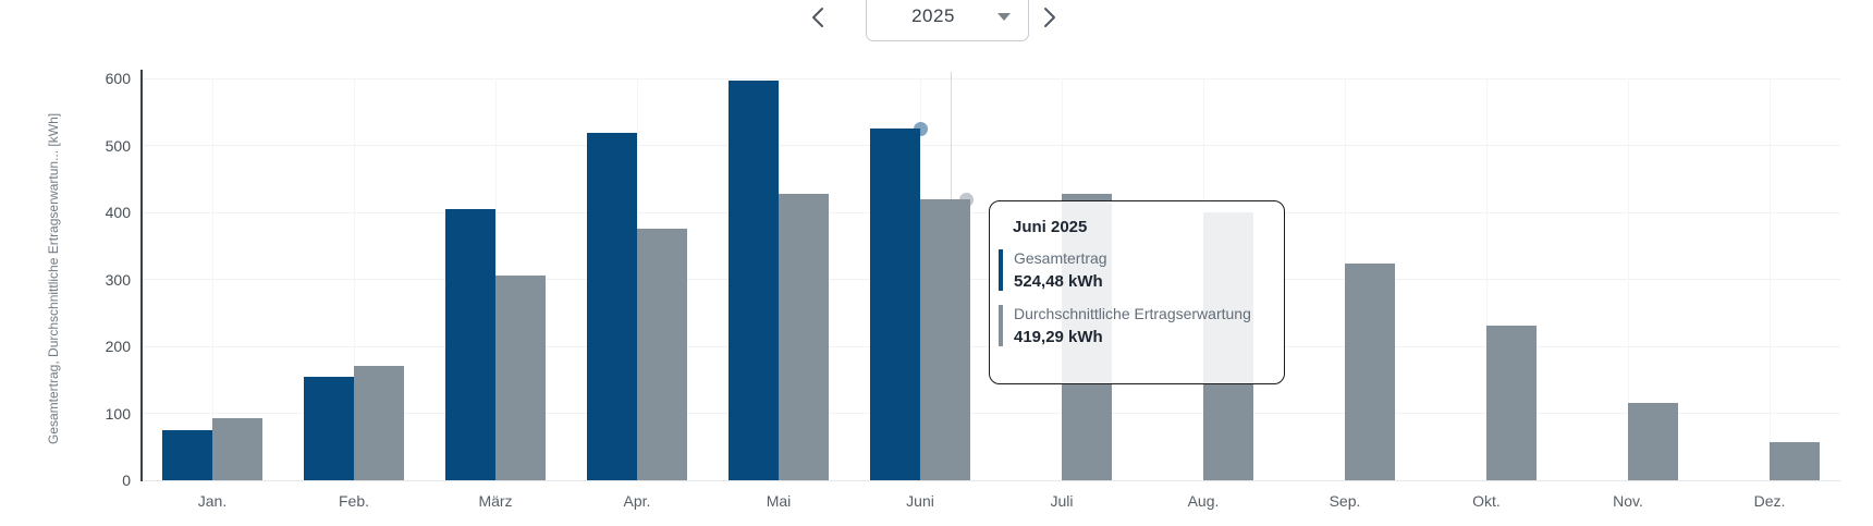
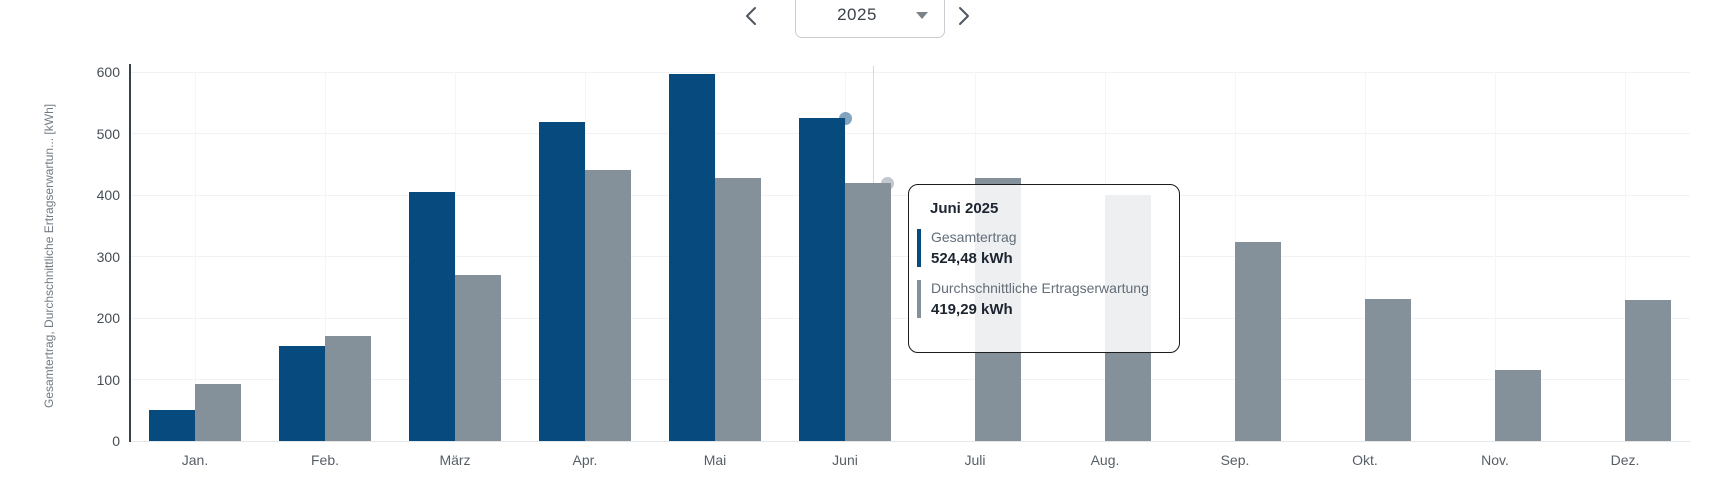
Gesamtertrag/Jan.: 80 -> 50
Durchschnittliche Ertragserwartung/März: 300 -> 270
Durchschnittliche Ertragserwartung/Apr.: 380 -> 440
Durchschnittliche Ertragserwartung/Dez.: 60 -> 230
